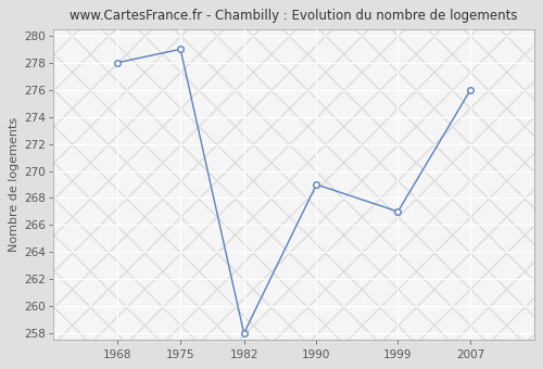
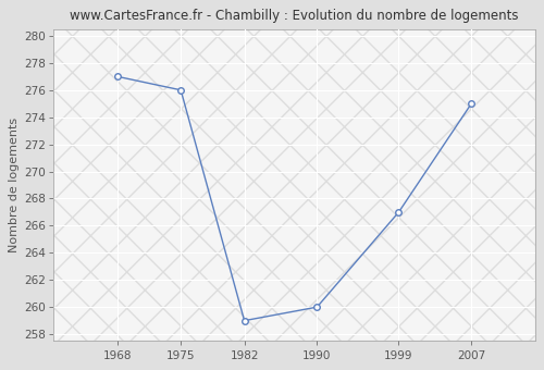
1968: 278 -> 277
1975: 279 -> 276
1982: 258 -> 259
1990: 269 -> 260
2007: 276 -> 275
